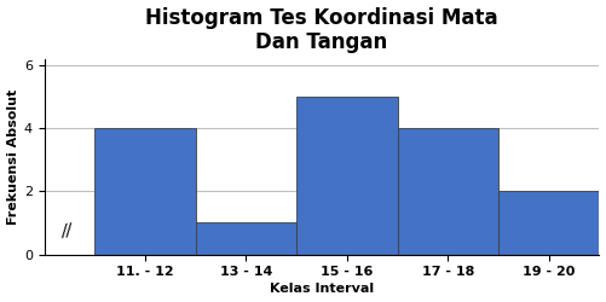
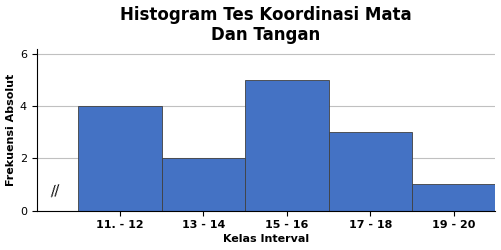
13 - 14: 1 -> 2
17 - 18: 4 -> 3
19 - 20: 2 -> 1
